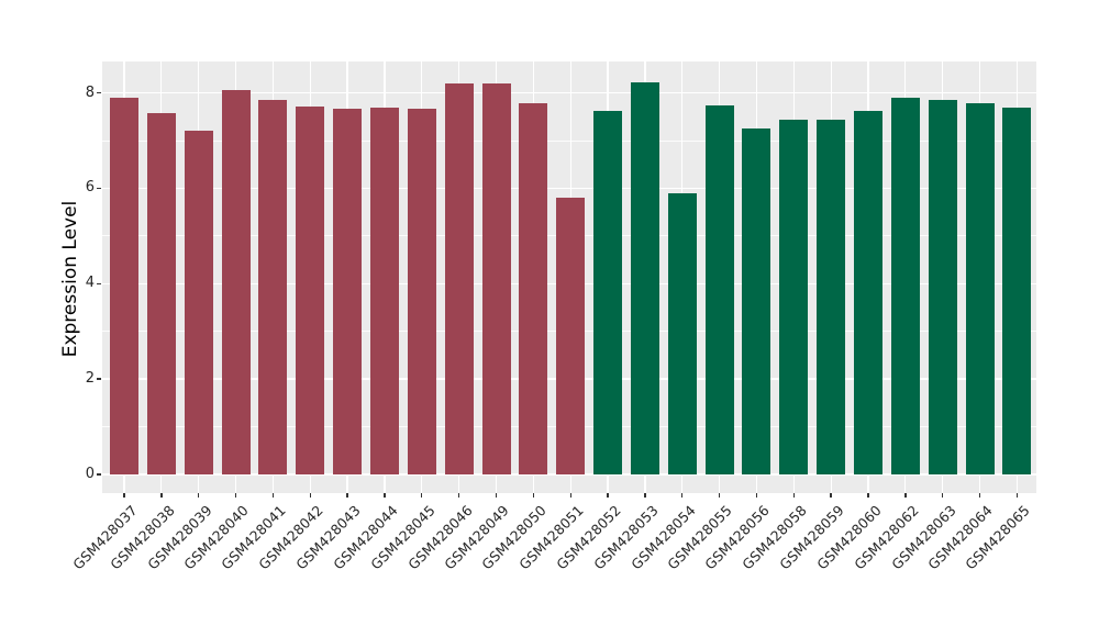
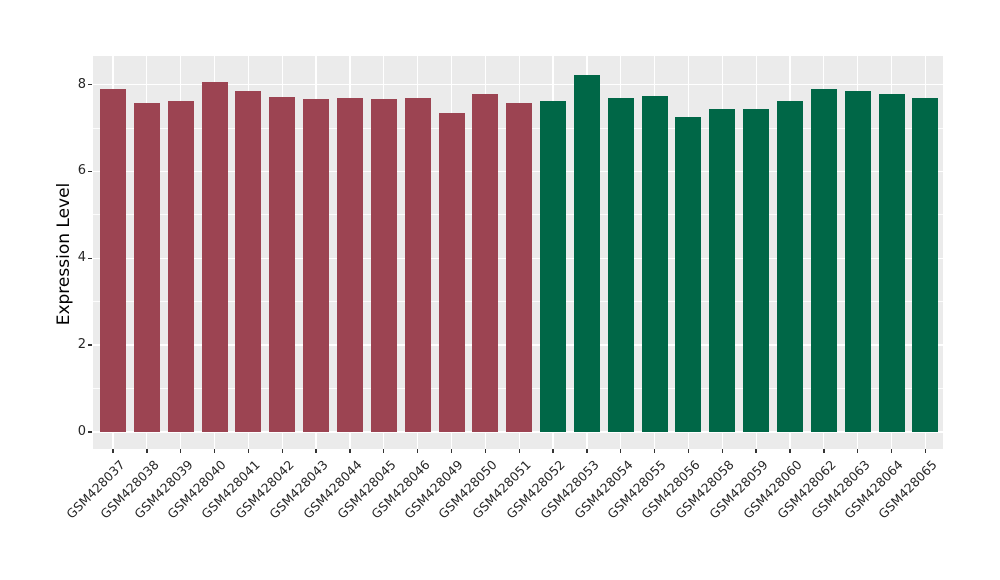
GSM428039: 7.2 -> 7.6
GSM428046: 8.2 -> 7.7
GSM428049: 8.2 -> 7.3
GSM428051: 5.8 -> 7.6
GSM428054: 5.9 -> 7.7
